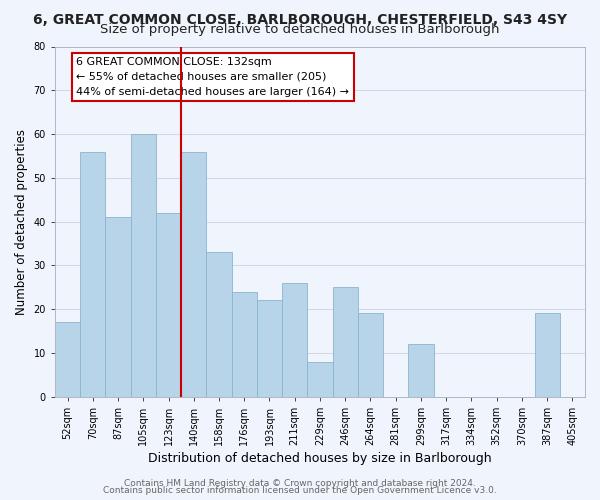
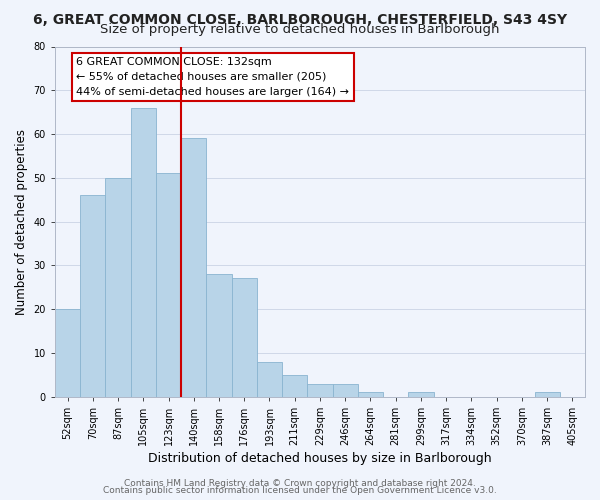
52sqm: 17 -> 20
70sqm: 56 -> 46
87sqm: 41 -> 50
105sqm: 60 -> 66
123sqm: 42 -> 51
140sqm: 56 -> 59
158sqm: 33 -> 28
176sqm: 24 -> 27
193sqm: 22 -> 8
211sqm: 26 -> 5
229sqm: 8 -> 3
246sqm: 25 -> 3
264sqm: 19 -> 1
299sqm: 12 -> 1
387sqm: 19 -> 1
